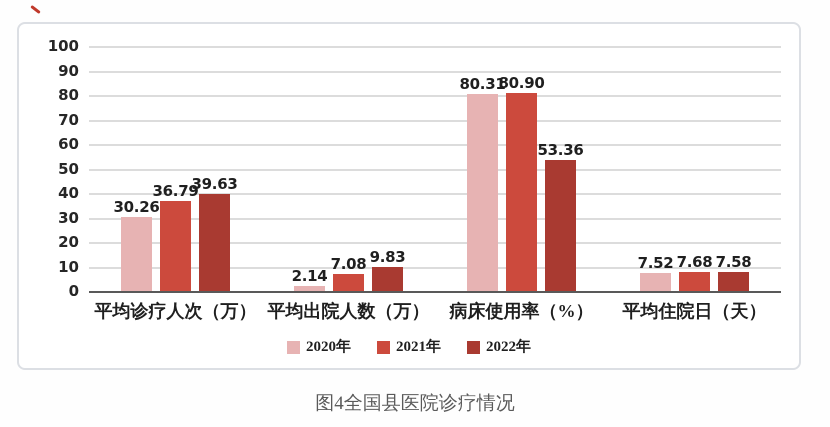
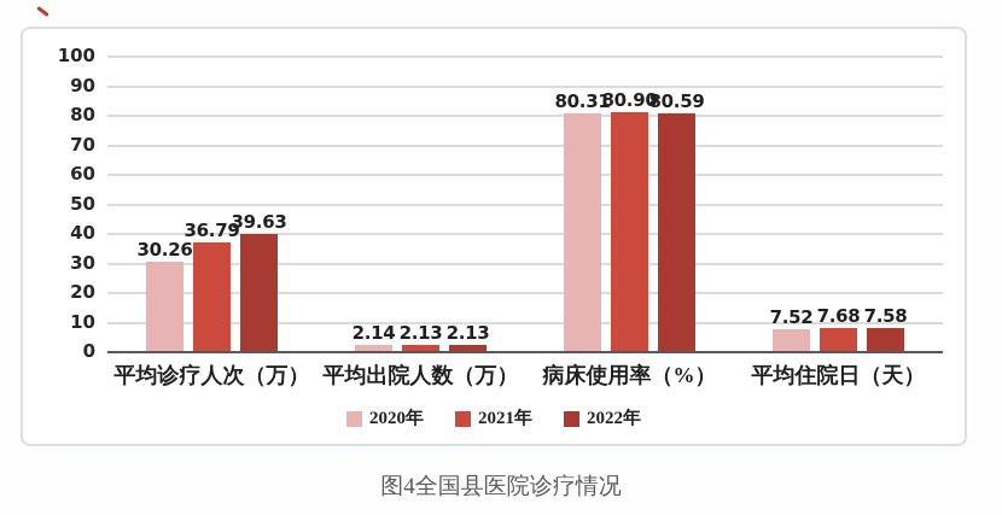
2021年/平均出院人数（万）: 7.08 -> 2.13
2022年/平均出院人数（万）: 9.83 -> 2.13
2022年/病床使用率（%）: 53.36 -> 80.59
